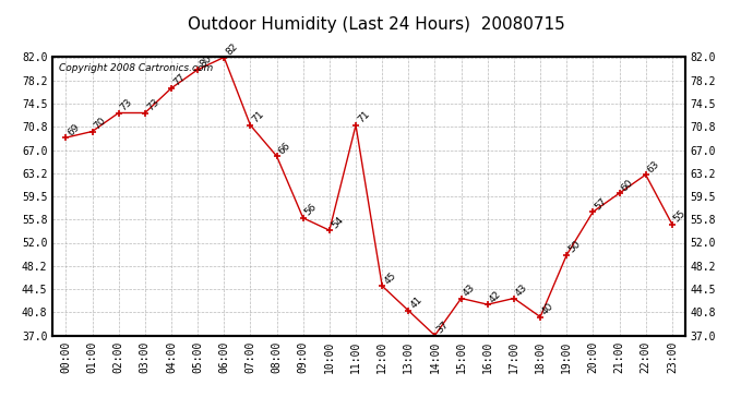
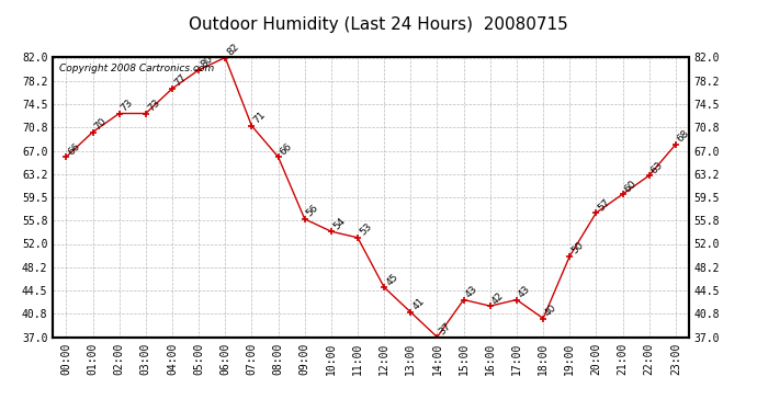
00:00: 69 -> 66
11:00: 71 -> 53
23:00: 55 -> 68
